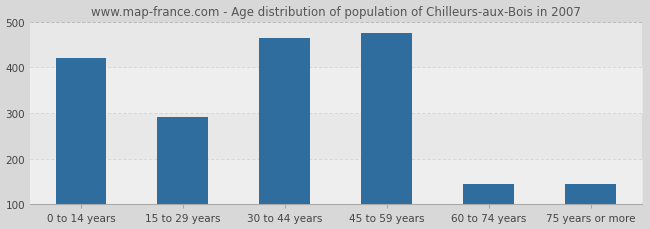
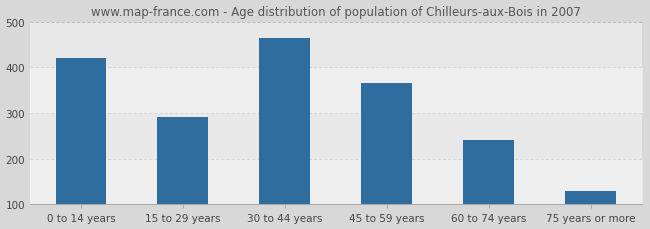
45 to 59 years: 475 -> 365
60 to 74 years: 145 -> 240
75 years or more: 145 -> 130
